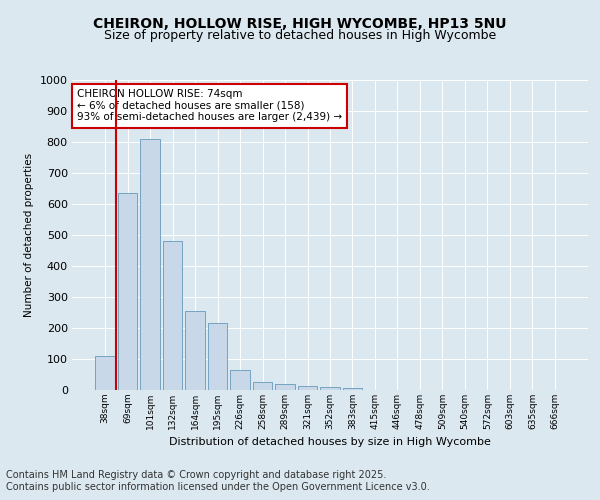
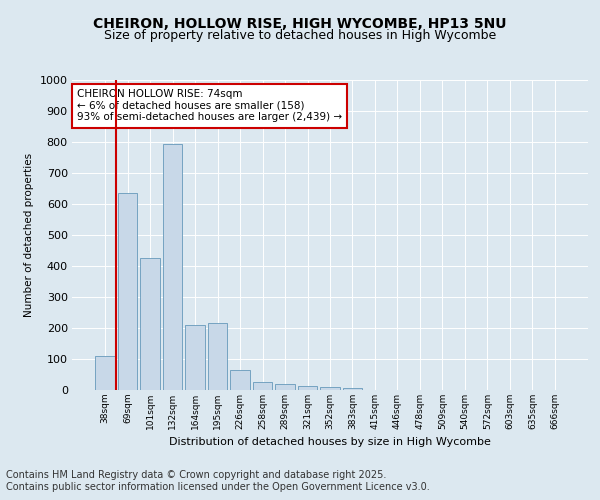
101sqm: 810 -> 425
132sqm: 480 -> 795
164sqm: 255 -> 210
